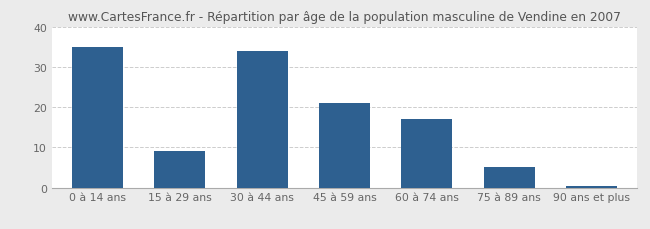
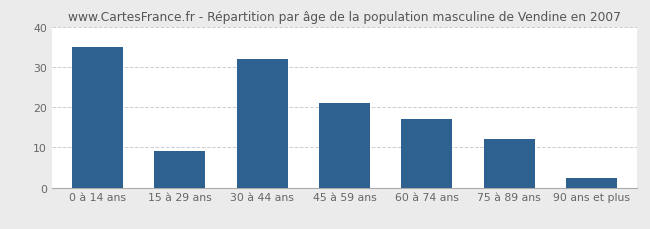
30 à 44 ans: 34.0 -> 32.0
75 à 89 ans: 5.0 -> 12.0
90 ans et plus: 0.5 -> 2.5
